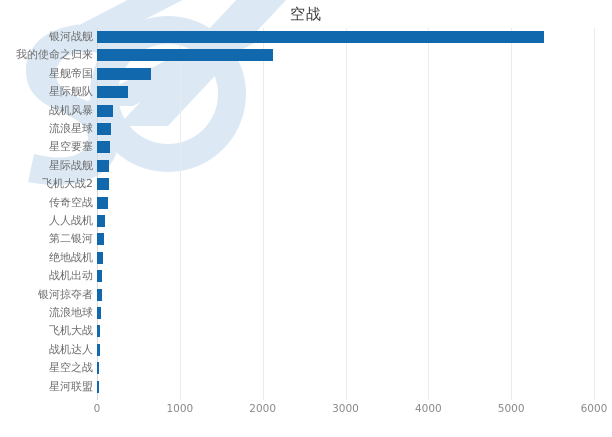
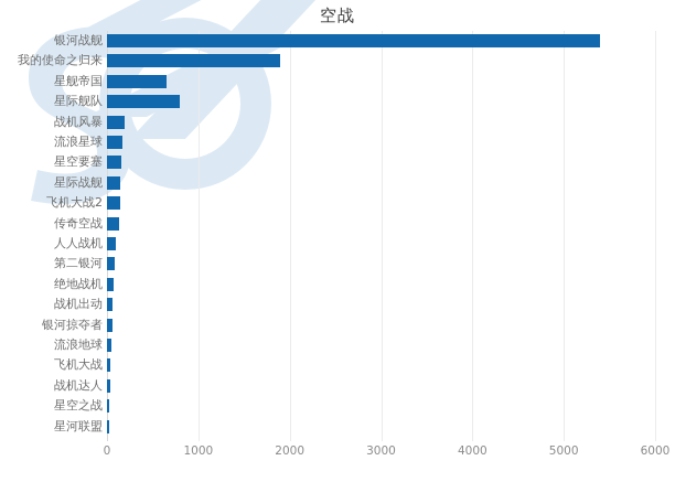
我的使命之归来: 2100 -> 1900
星际舰队: 400 -> 800
